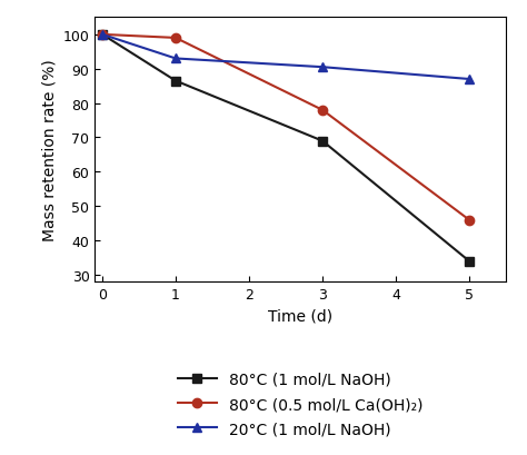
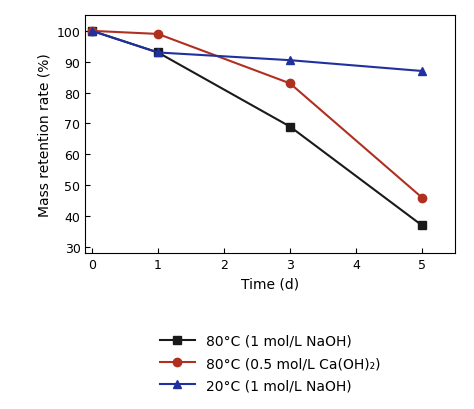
80°C (1 mol/L NaOH)/1: 86.5 -> 93.0
80°C (0.5 mol/L Ca(OH)₂)/3: 78 -> 83
80°C (1 mol/L NaOH)/5: 34.0 -> 37.0
